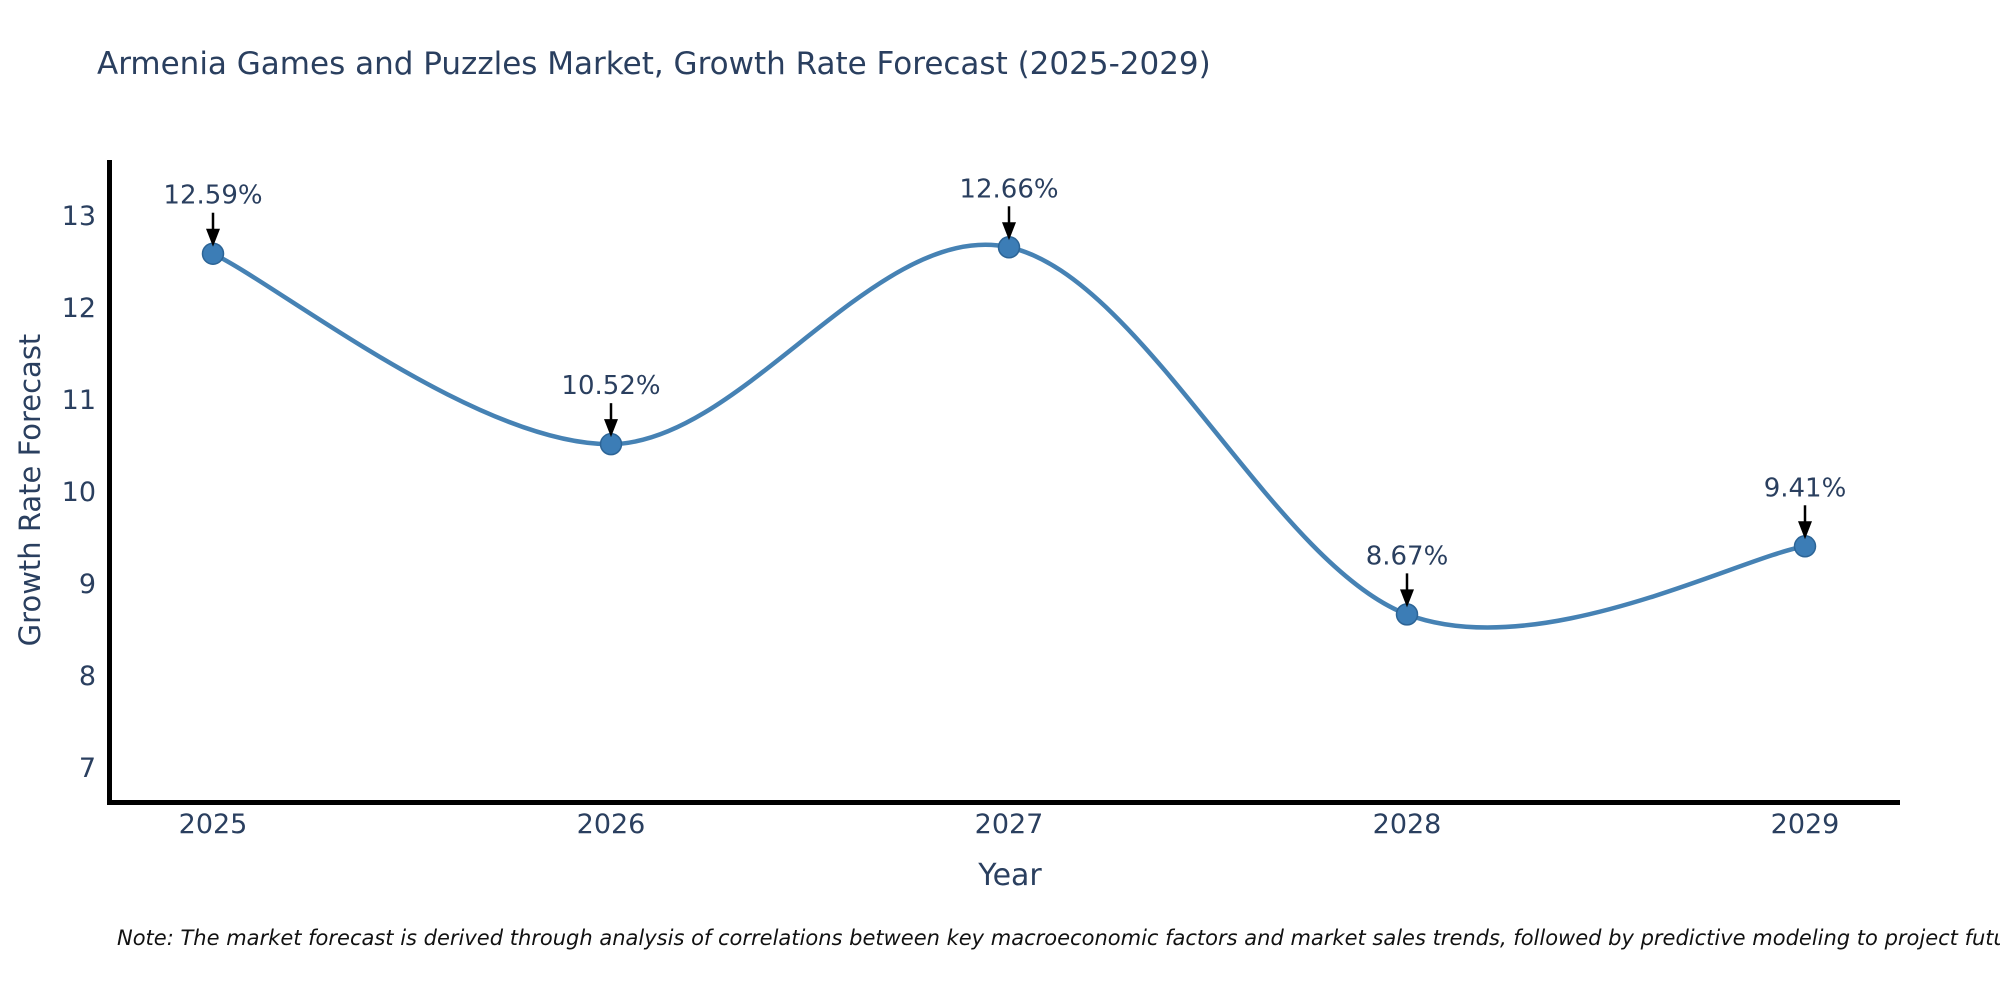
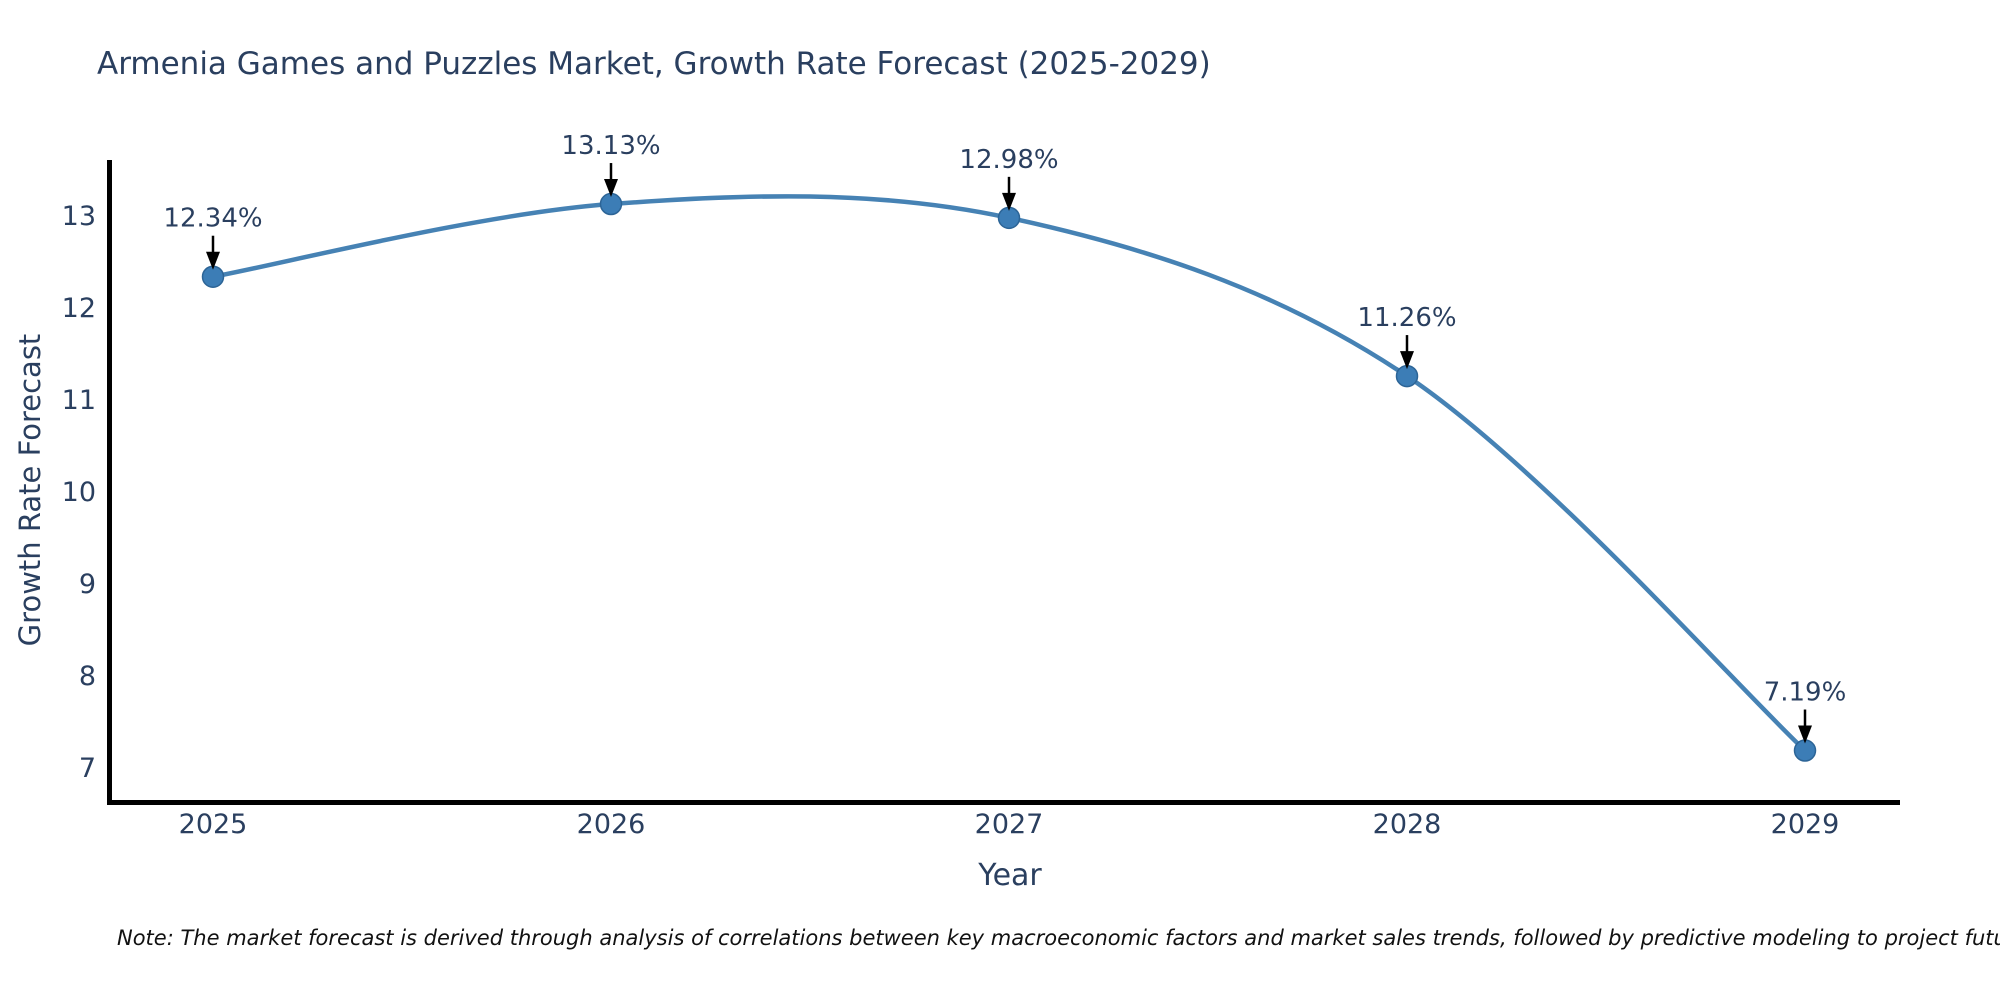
2025: 12.59% -> 12.34%
2026: 10.52% -> 13.13%
2027: 12.66% -> 12.98%
2028: 8.67% -> 11.26%
2029: 9.41% -> 7.19%
